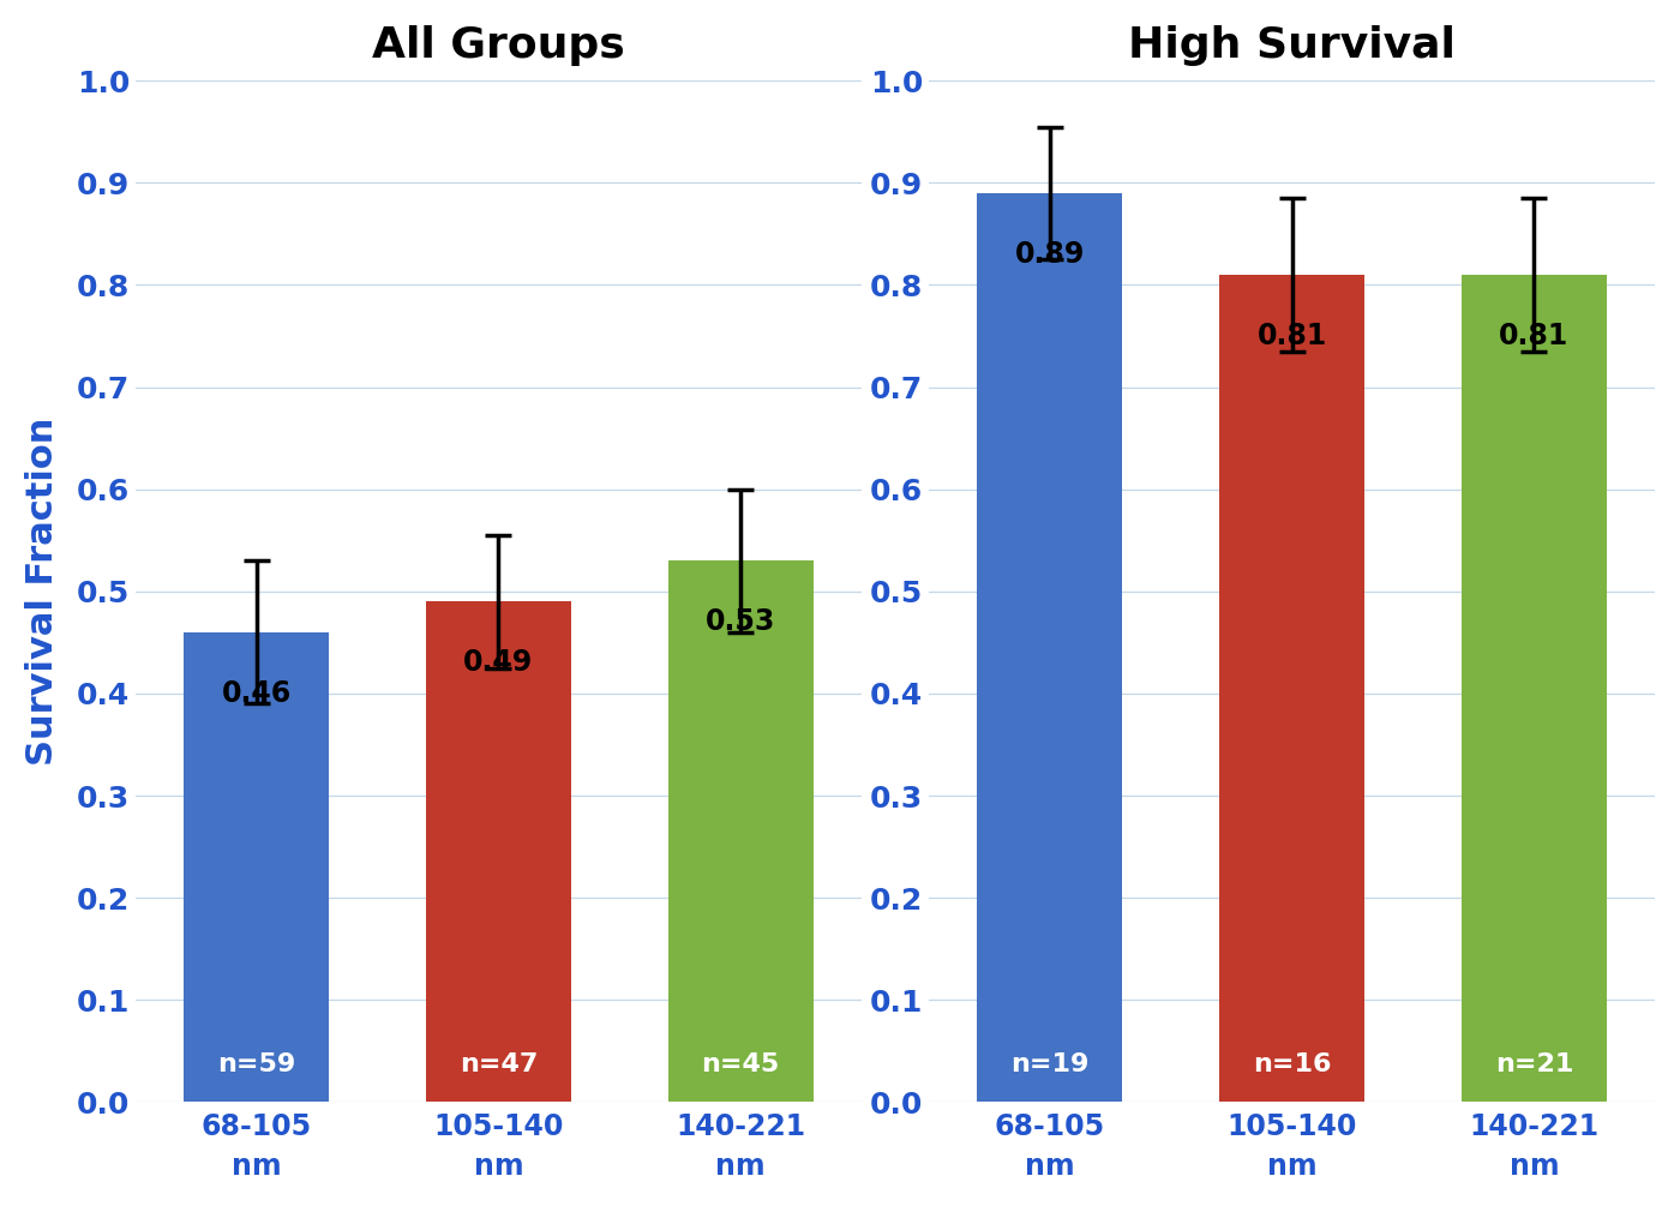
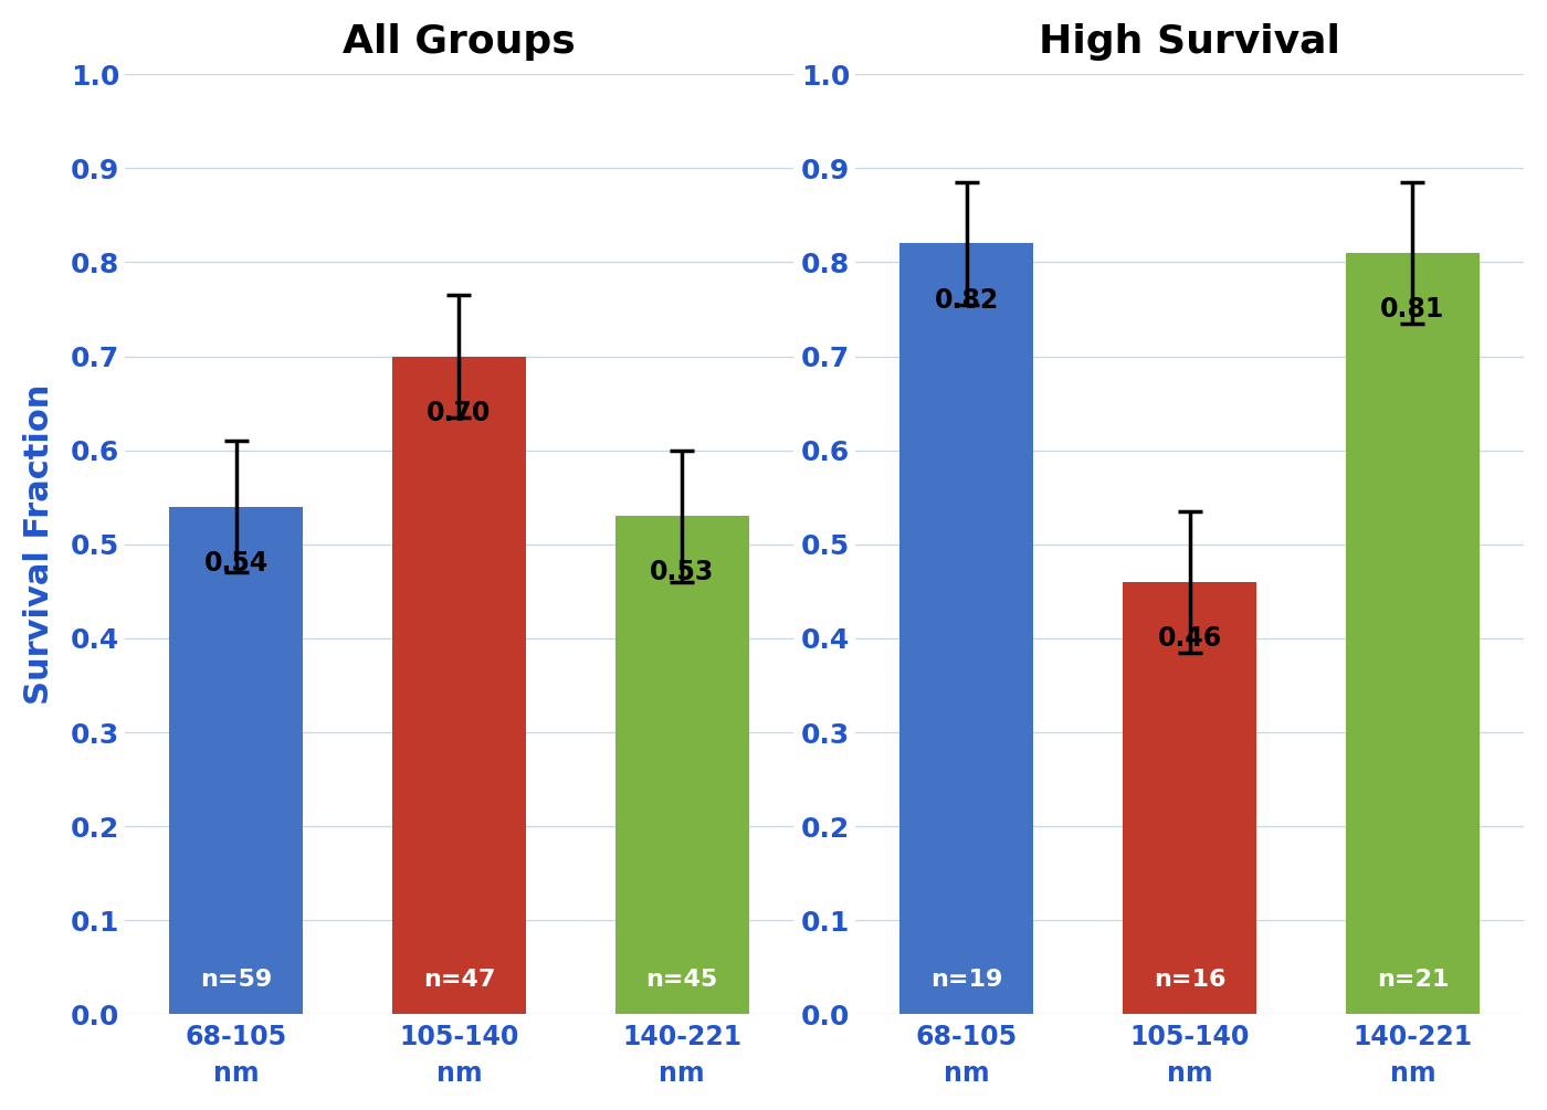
All Groups/68-105 nm: 0.46 -> 0.54
All Groups/105-140 nm: 0.49 -> 0.70
High Survival/68-105 nm: 0.89 -> 0.82
High Survival/105-140 nm: 0.81 -> 0.46
